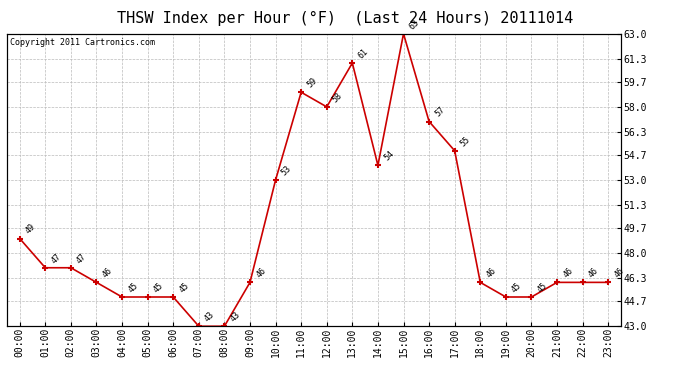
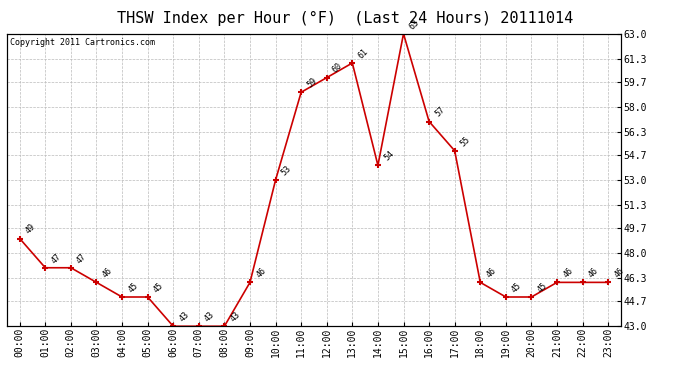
06:00: 45 -> 43
12:00: 58 -> 60
